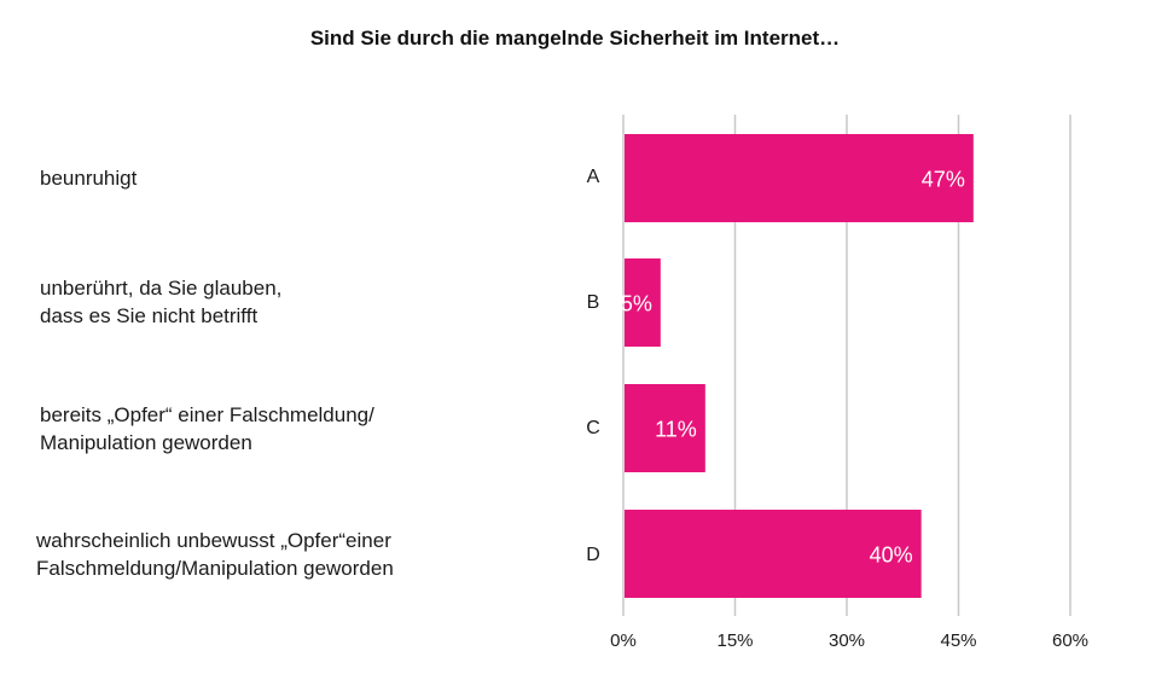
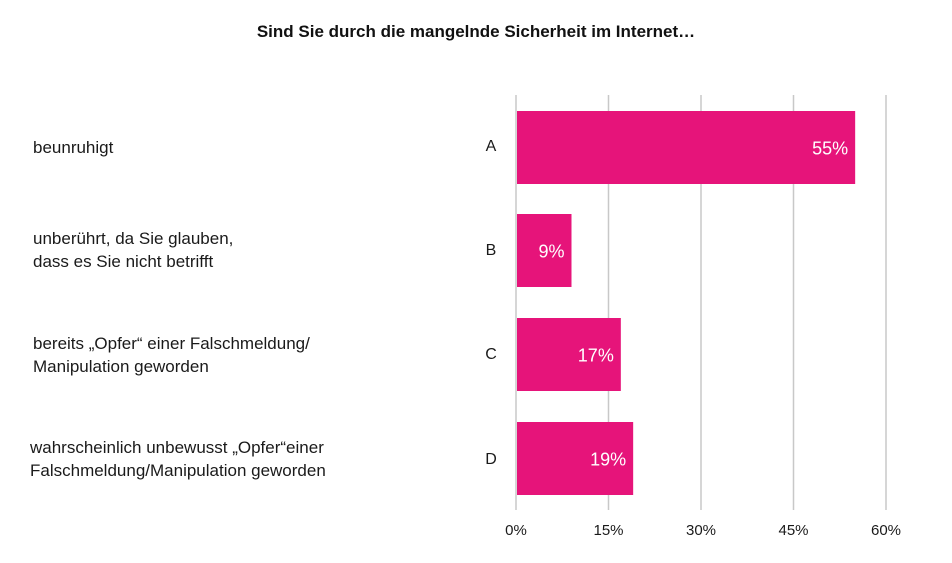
A: 47% -> 55%
B: 5% -> 9%
C: 11% -> 17%
D: 40% -> 19%
